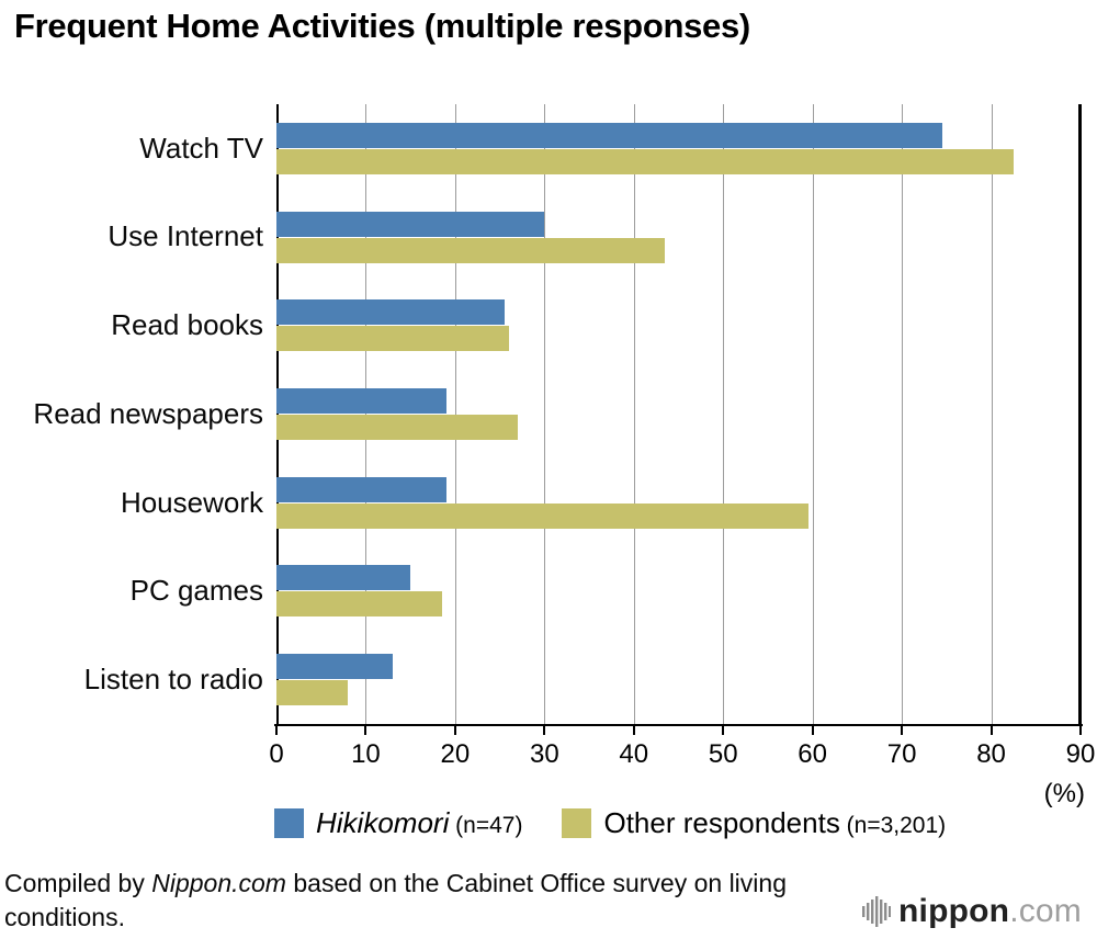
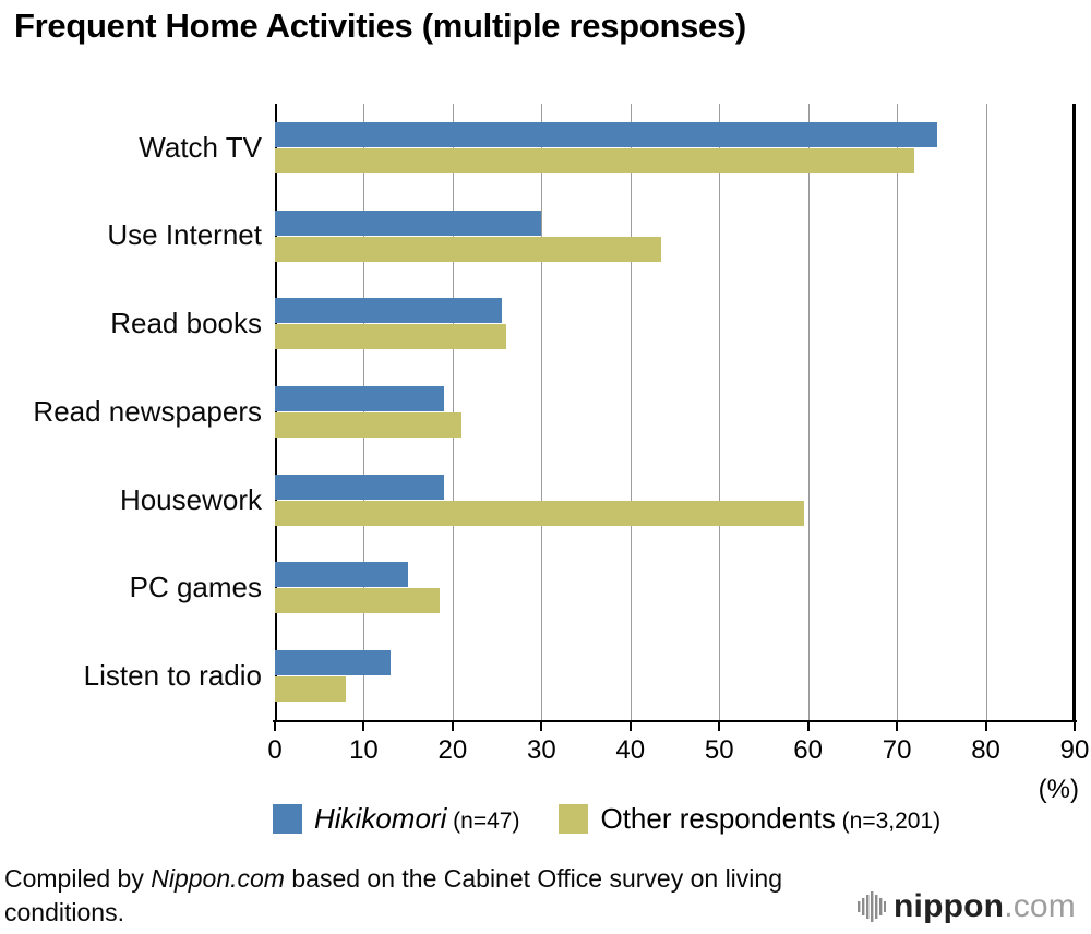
Other respondents (n=3,201)/Watch TV: 82 -> 72
Other respondents (n=3,201)/Read newspapers: 27 -> 21
